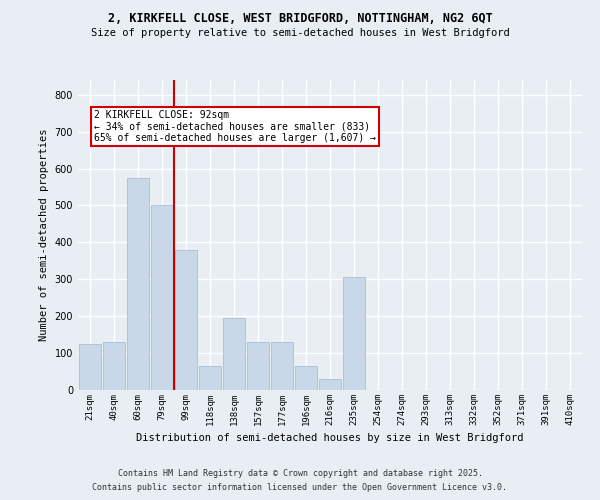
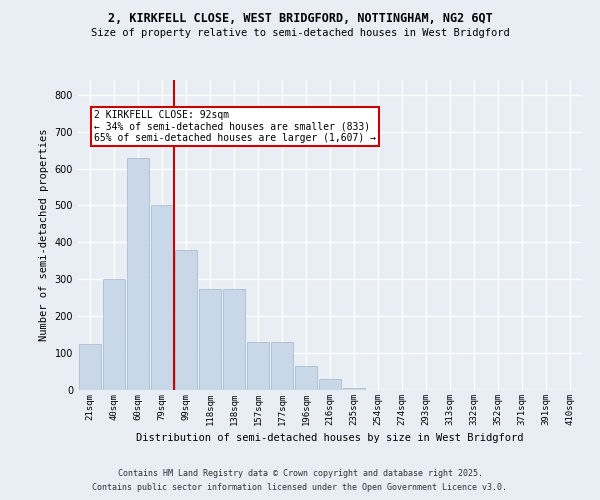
40sqm: 130 -> 300
60sqm: 575 -> 630
118sqm: 65 -> 275
138sqm: 195 -> 275
235sqm: 305 -> 5
